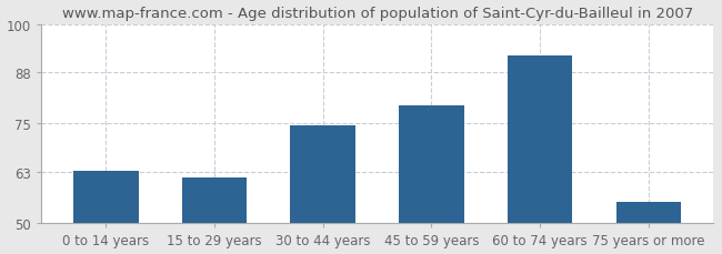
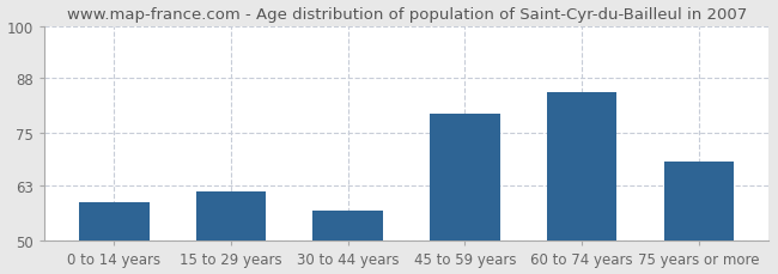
0 to 14 years: 63.2 -> 59.0
30 to 44 years: 74.5 -> 57.0
60 to 74 years: 92.0 -> 84.5
75 years or more: 55.5 -> 68.5
